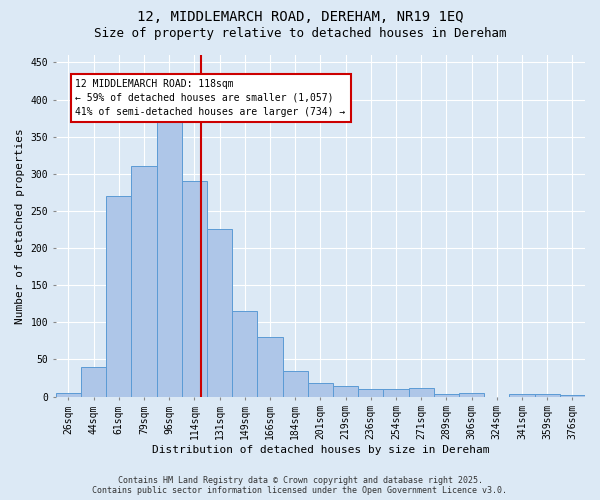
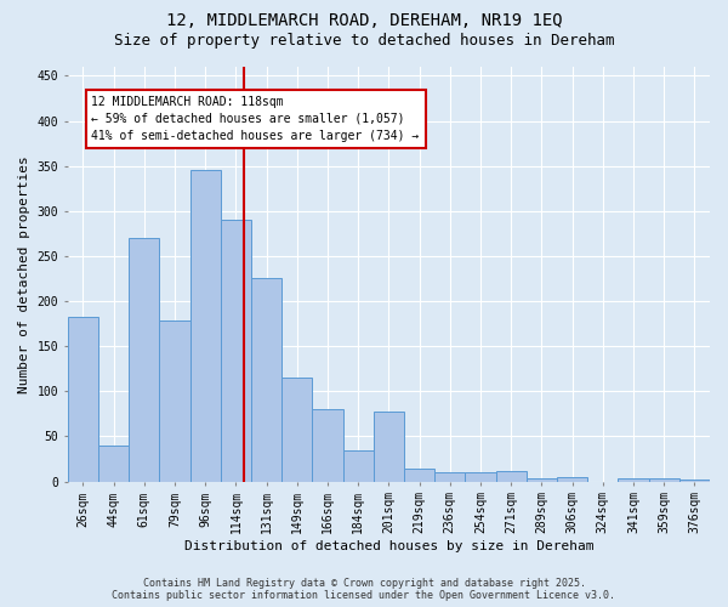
26sqm: 5 -> 182
79sqm: 310 -> 178
96sqm: 370 -> 346
201sqm: 18 -> 78
